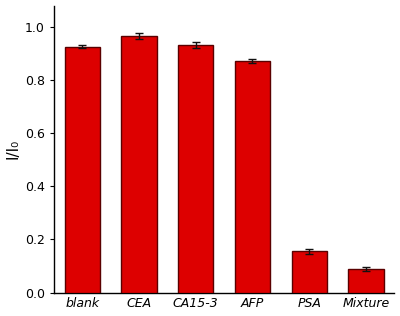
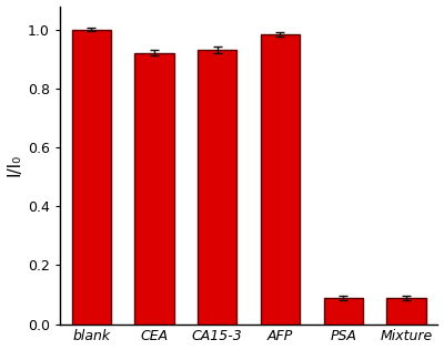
blank: 0.925 -> 1.000
CEA: 0.965 -> 0.922
AFP: 0.870 -> 0.985
PSA: 0.155 -> 0.090
